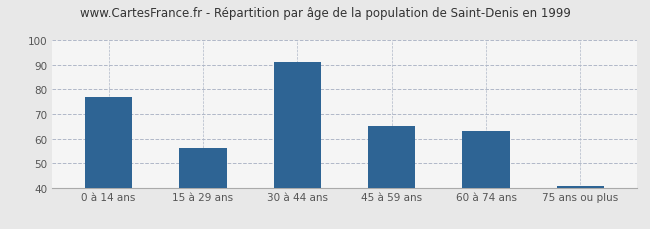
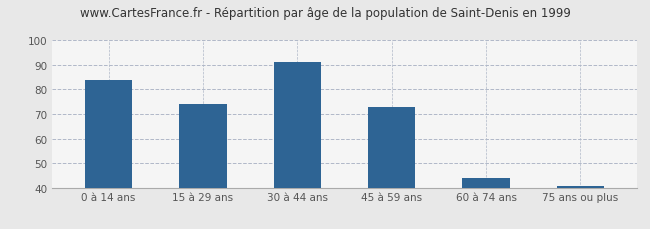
0 à 14 ans: 77.0 -> 84.0
15 à 29 ans: 56.0 -> 74.0
45 à 59 ans: 65.0 -> 73.0
60 à 74 ans: 63.0 -> 44.0
